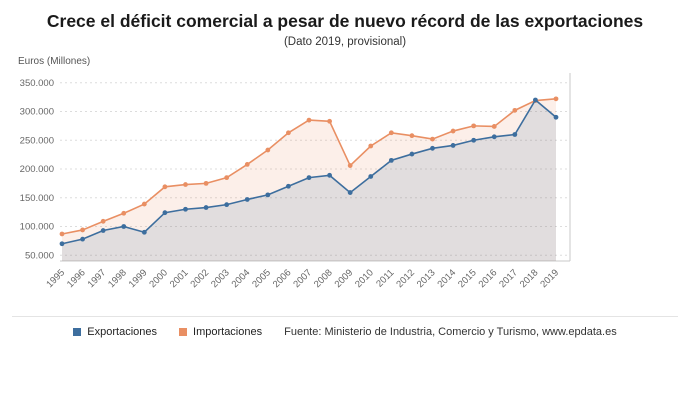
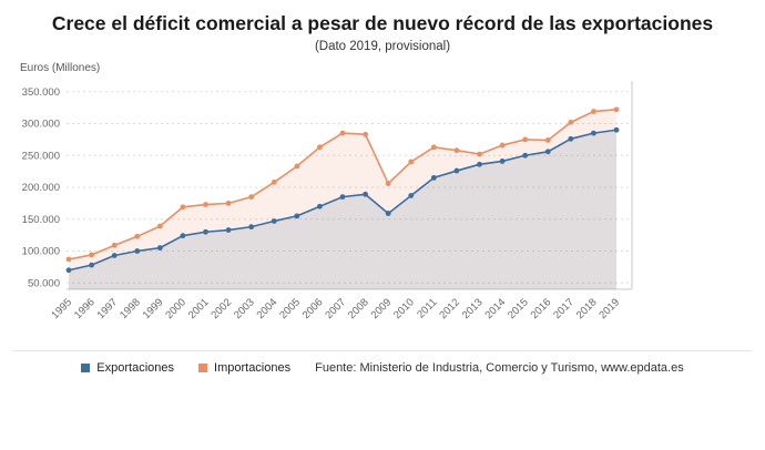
Exportaciones/1999: 90000 -> 100000
Exportaciones/2017: 260000 -> 280000
Exportaciones/2018: 320000 -> 280000
